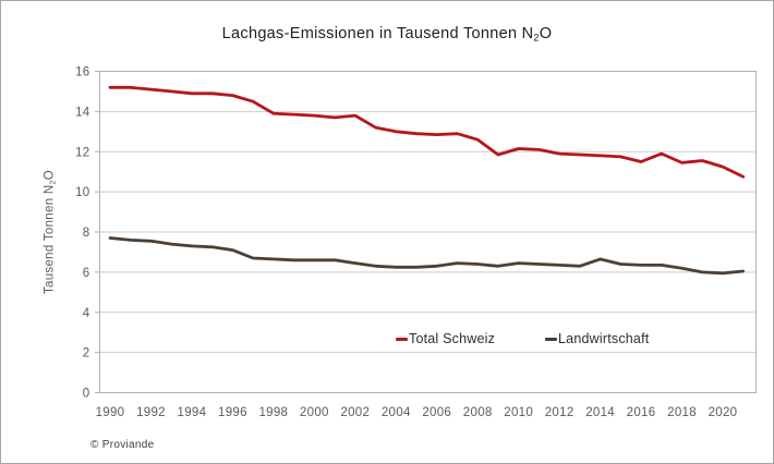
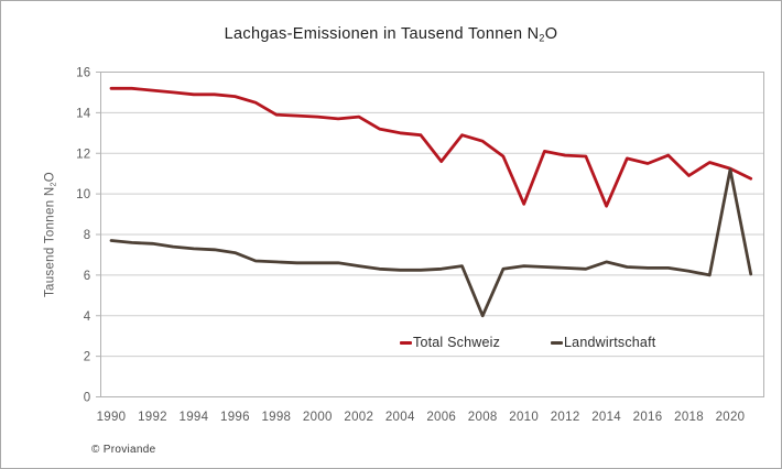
Total Schweiz/2006: 12.8 -> 11.6
Landwirtschaft/2008: 6.4 -> 4.0
Total Schweiz/2010: 12.2 -> 9.5
Total Schweiz/2014: 11.8 -> 9.4
Total Schweiz/2018: 11.4 -> 10.9
Landwirtschaft/2020: 6.0 -> 11.2
